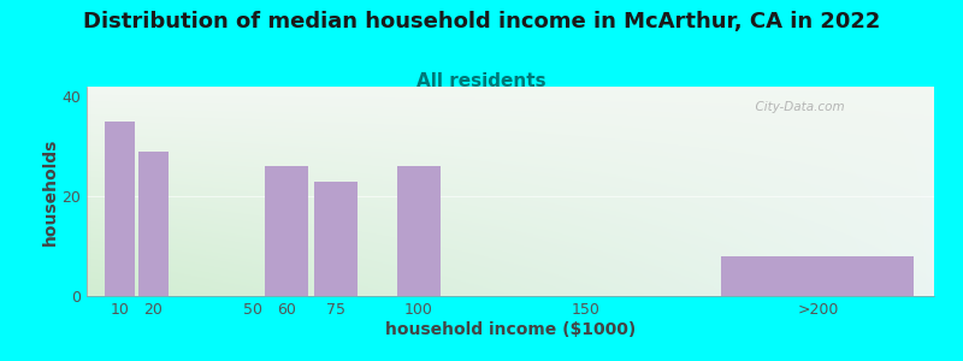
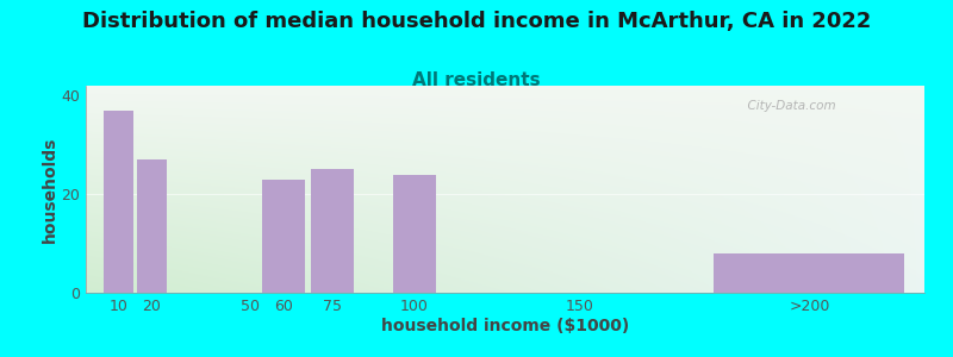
10: 35 -> 37
20: 29 -> 27
60: 26 -> 23
75: 23 -> 25
100: 26 -> 24
